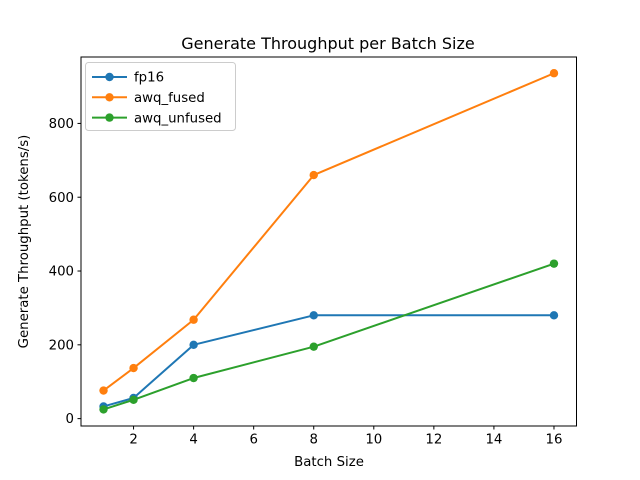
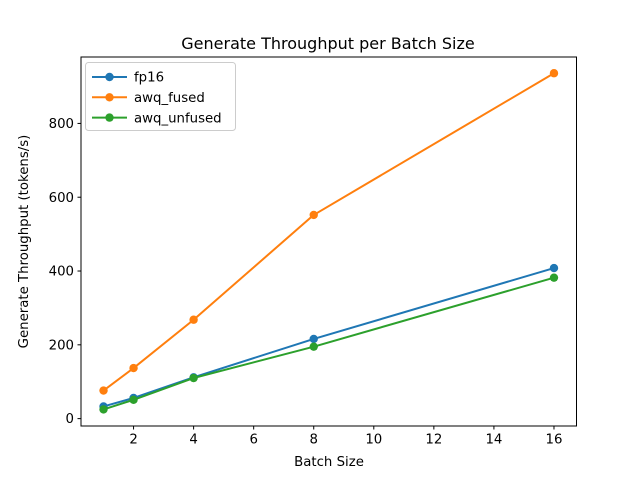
fp16/4: 200 -> 110
fp16/8: 280 -> 220
awq_fused/8: 660 -> 550
fp16/16: 280 -> 410
awq_unfused/16: 420 -> 380
